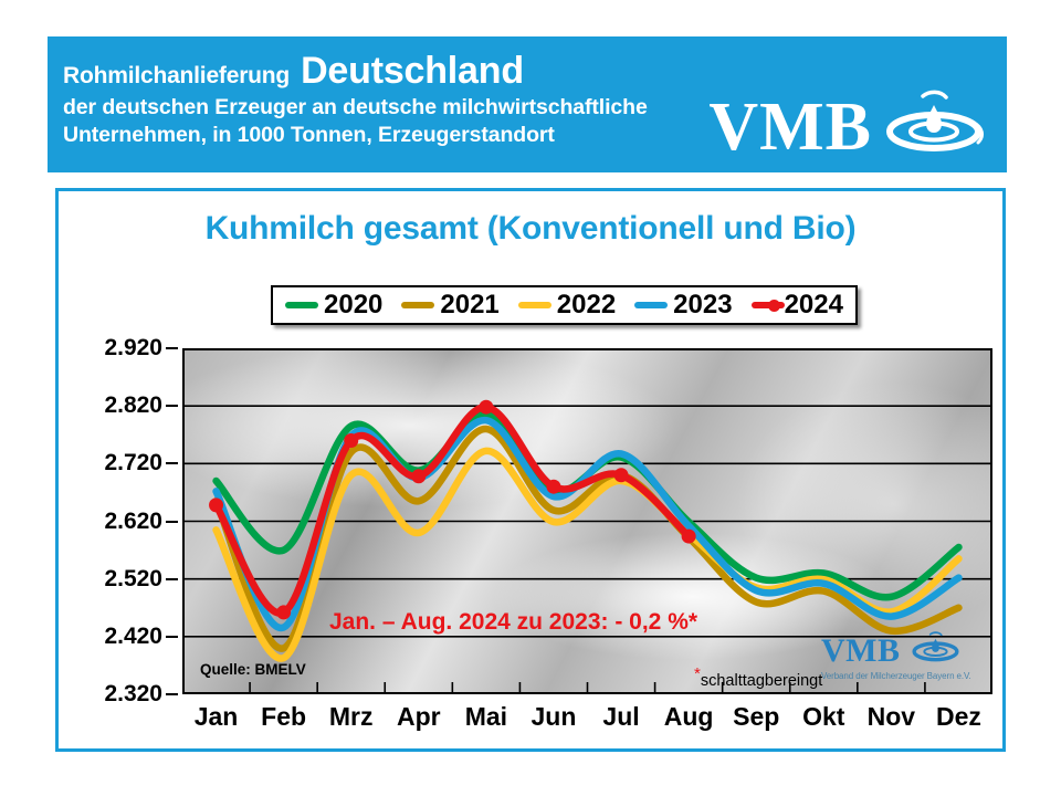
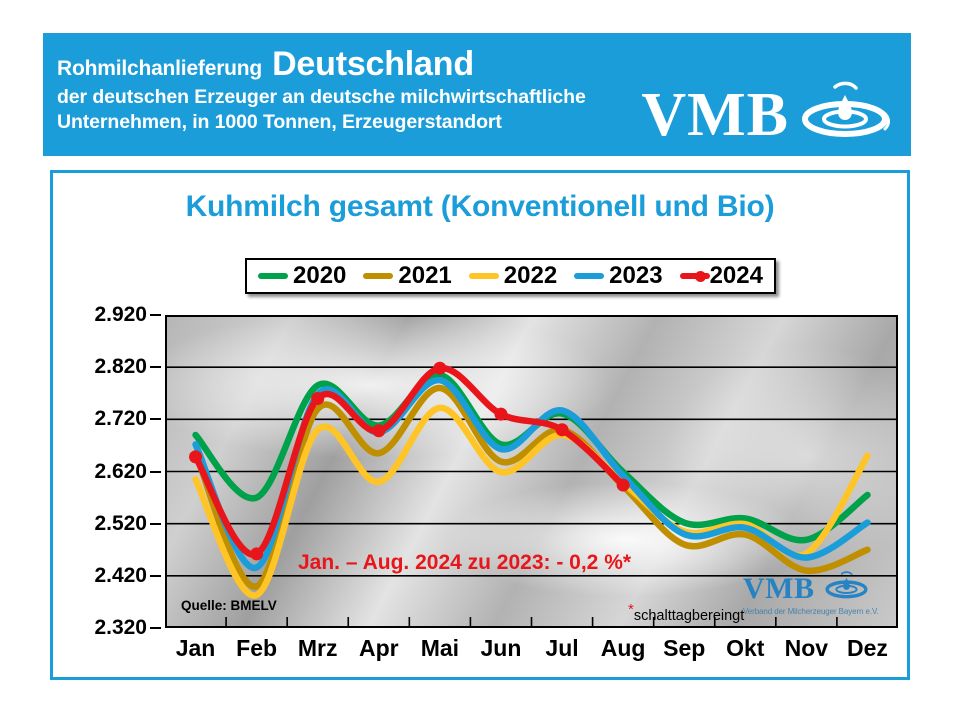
2024/Jun: 2680 -> 2730
2022/Dez: 2560 -> 2650
